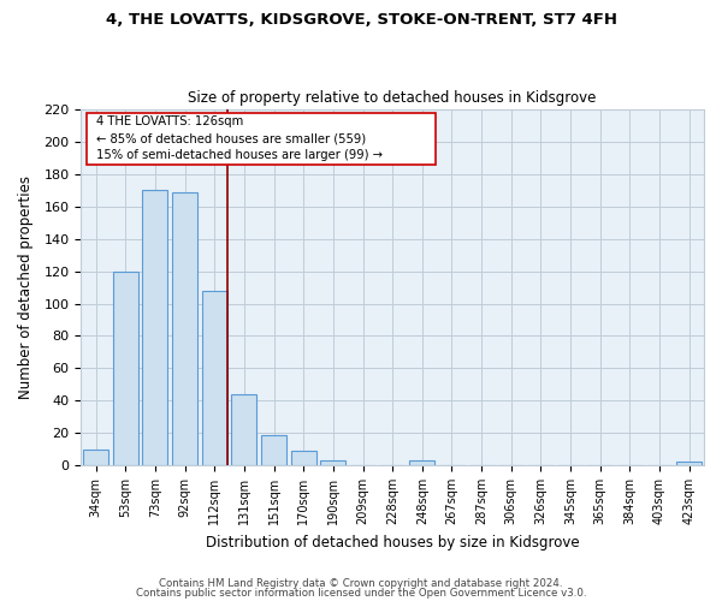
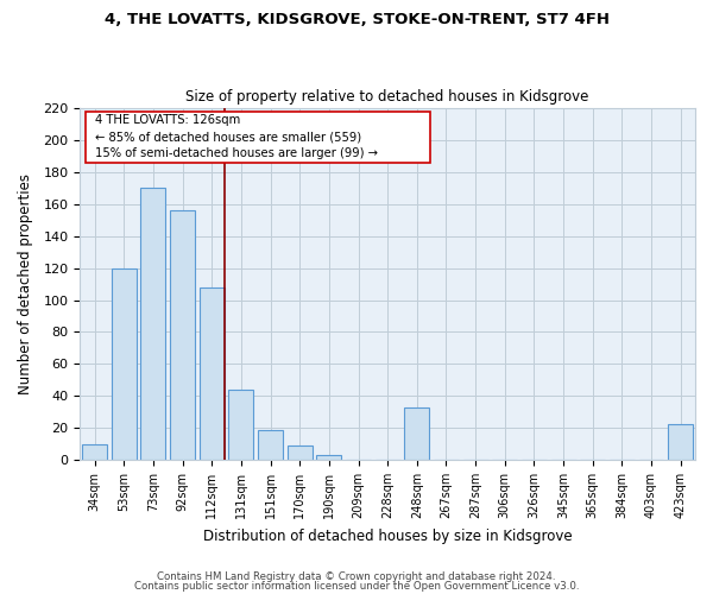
92sqm: 169 -> 156
248sqm: 3 -> 33
423sqm: 2 -> 22
